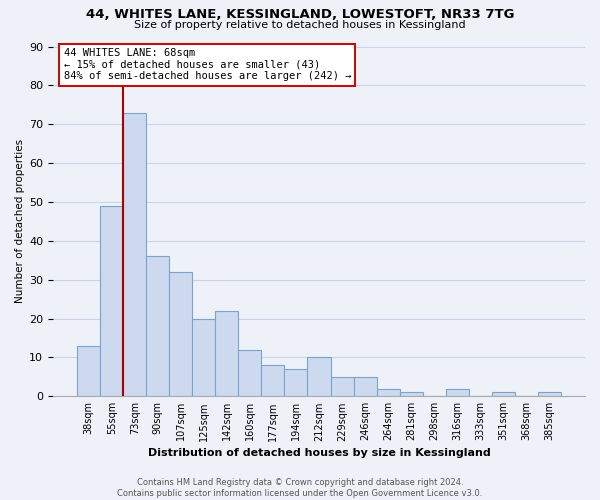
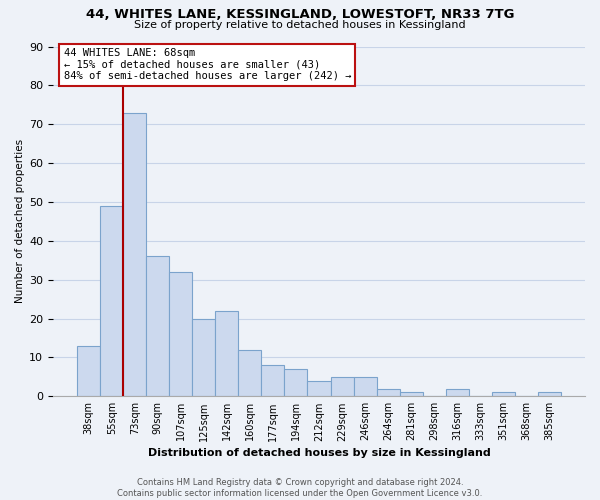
212sqm: 10 -> 4
